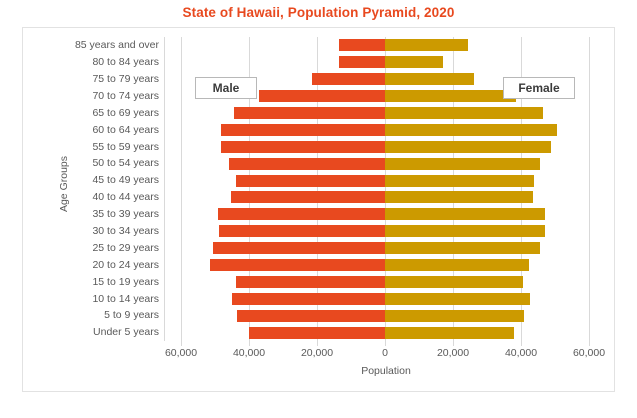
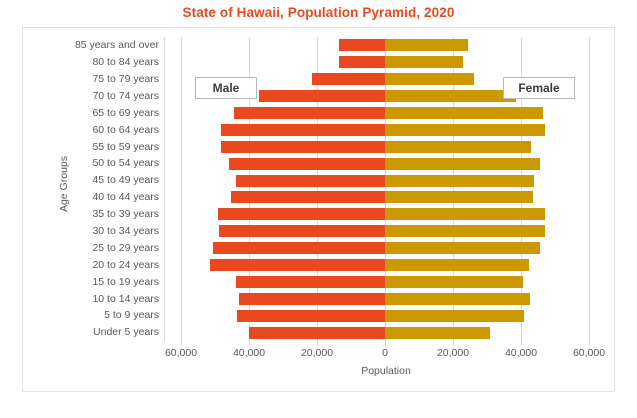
Female/80 to 84 years: 17000 -> 23000
Female/60 to 64 years: 51000 -> 47000
Female/55 to 59 years: 49000 -> 43000
Male/10 to 14 years: 45000 -> 43000
Female/Under 5 years: 38000 -> 31000
